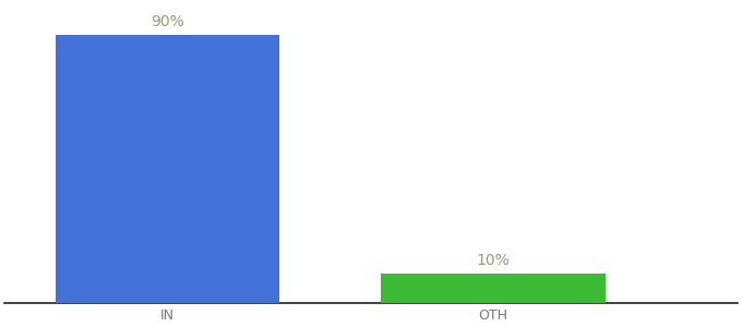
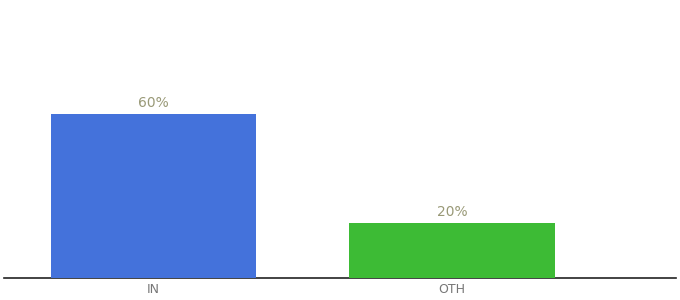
IN: 90% -> 60%
OTH: 10% -> 20%
